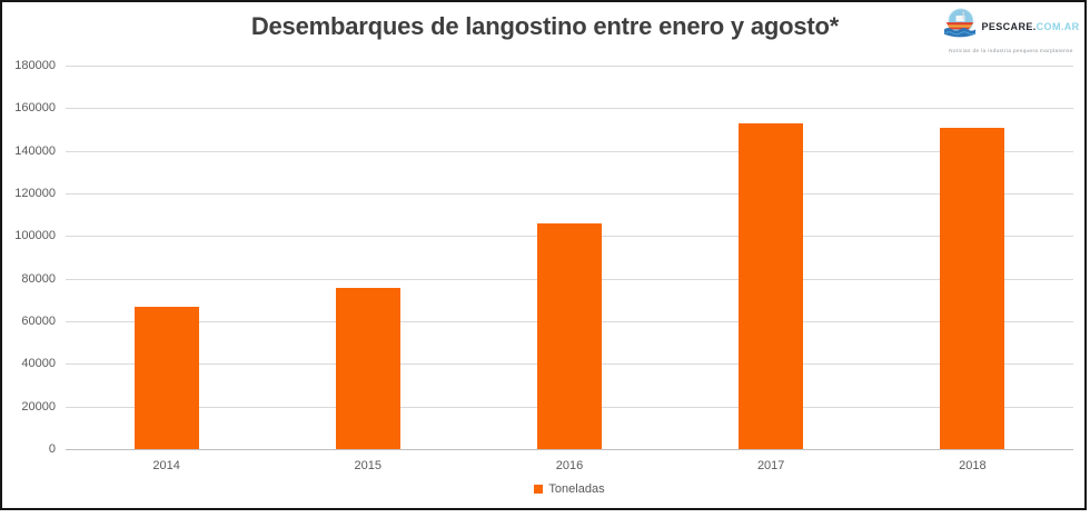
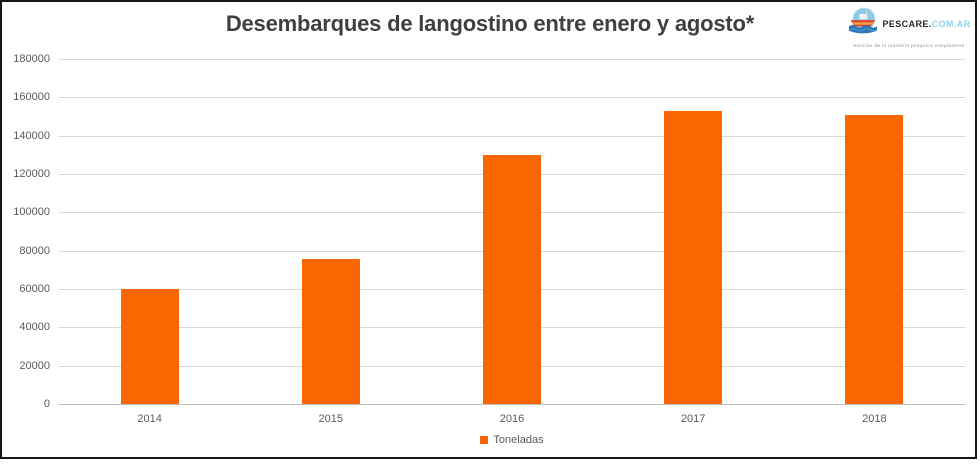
2014: 67000 -> 60000
2016: 106000 -> 130000
